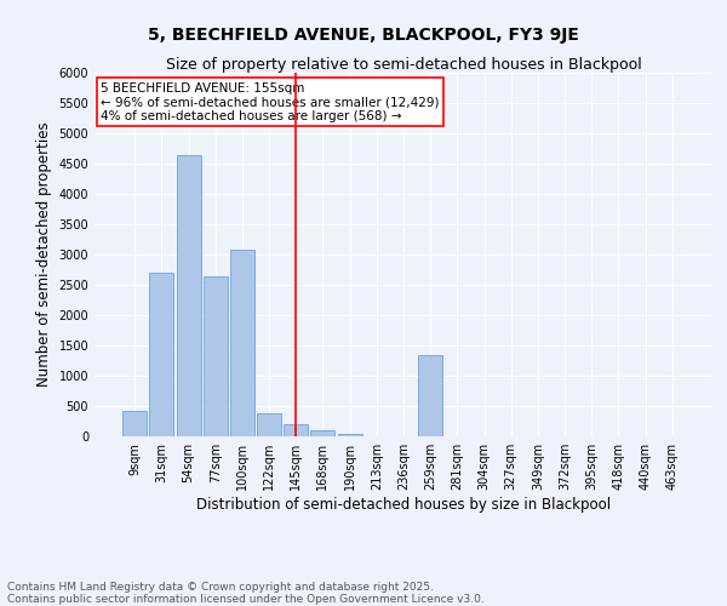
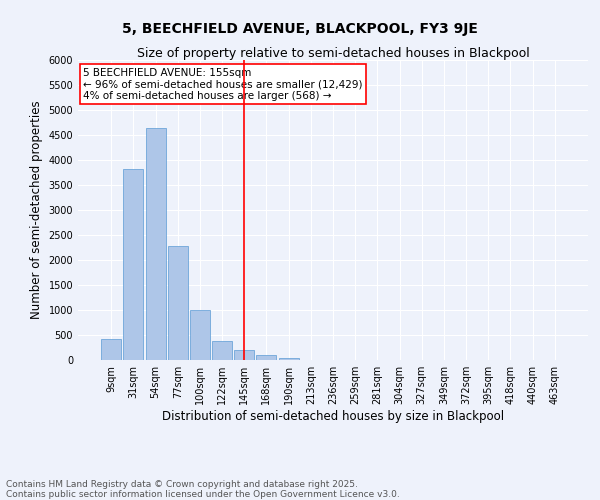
31sqm: 2700 -> 3820
77sqm: 2640 -> 2280
100sqm: 3080 -> 1000
259sqm: 1340 -> 0
